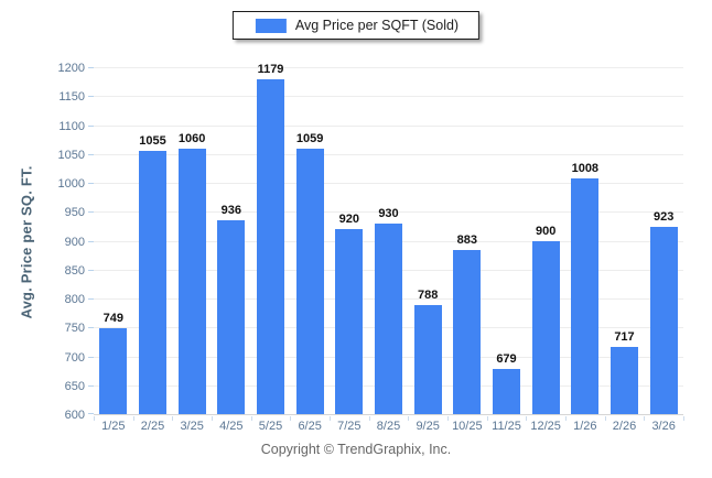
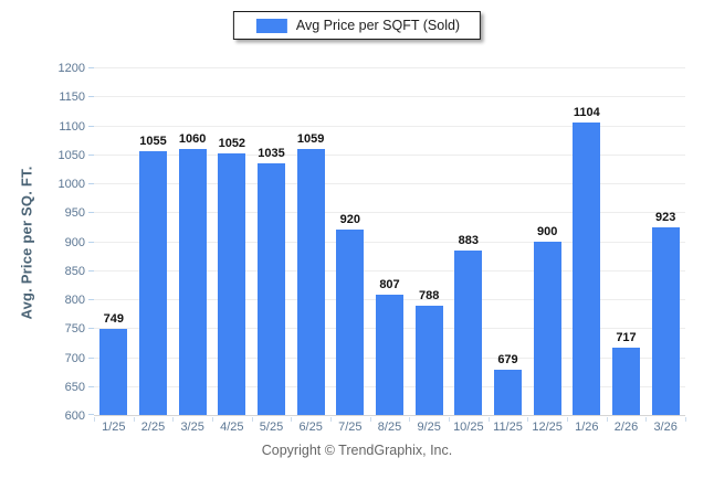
4/25: 936 -> 1052
5/25: 1179 -> 1035
8/25: 930 -> 807
1/26: 1008 -> 1104
